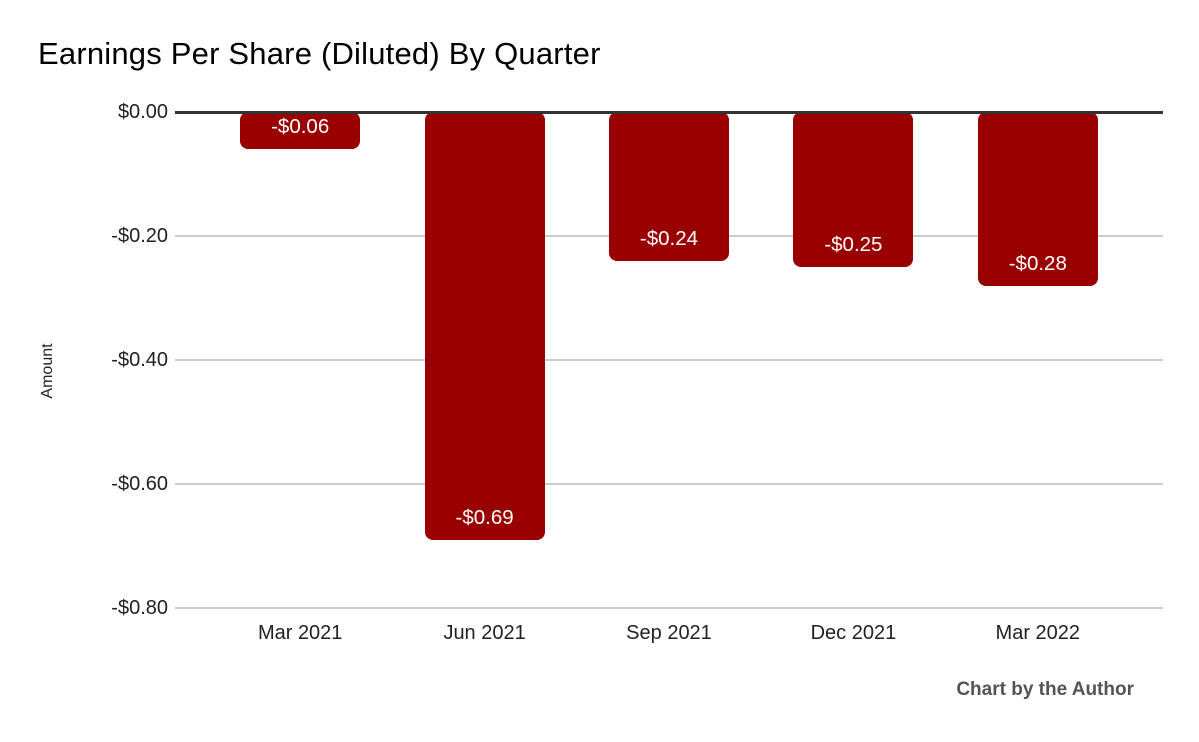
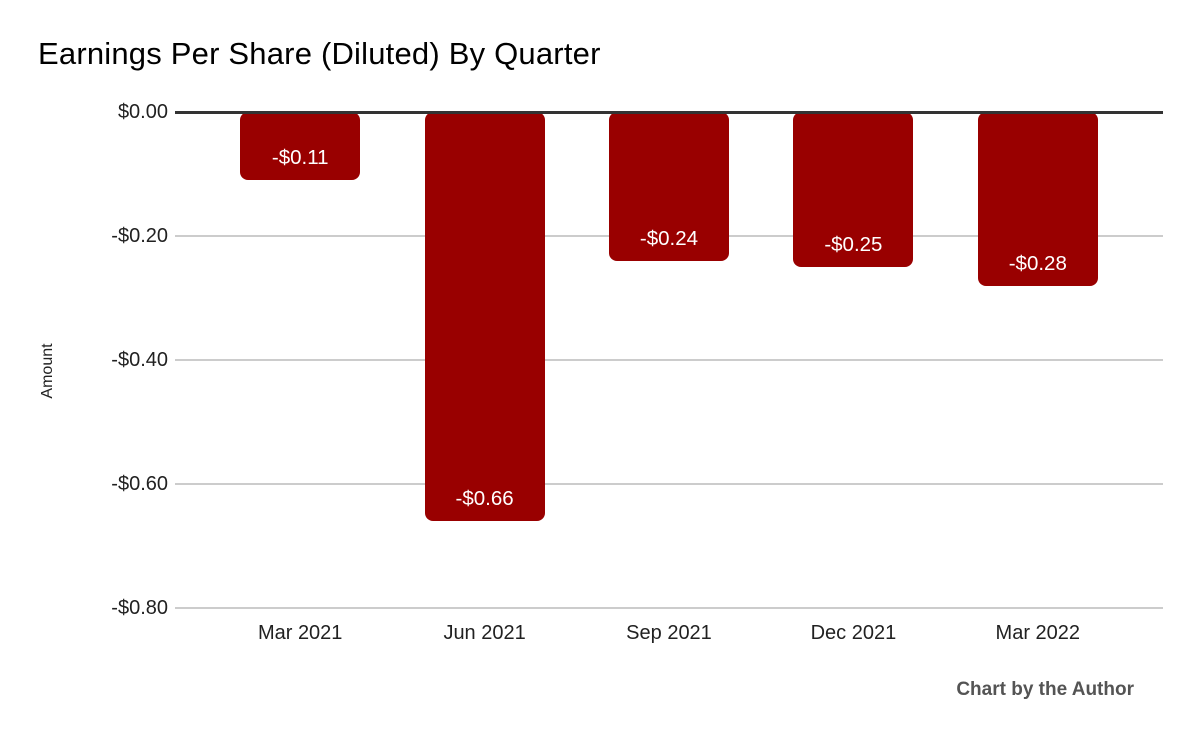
Mar 2021: -$0.06 -> -$0.11
Jun 2021: -$0.69 -> -$0.66
